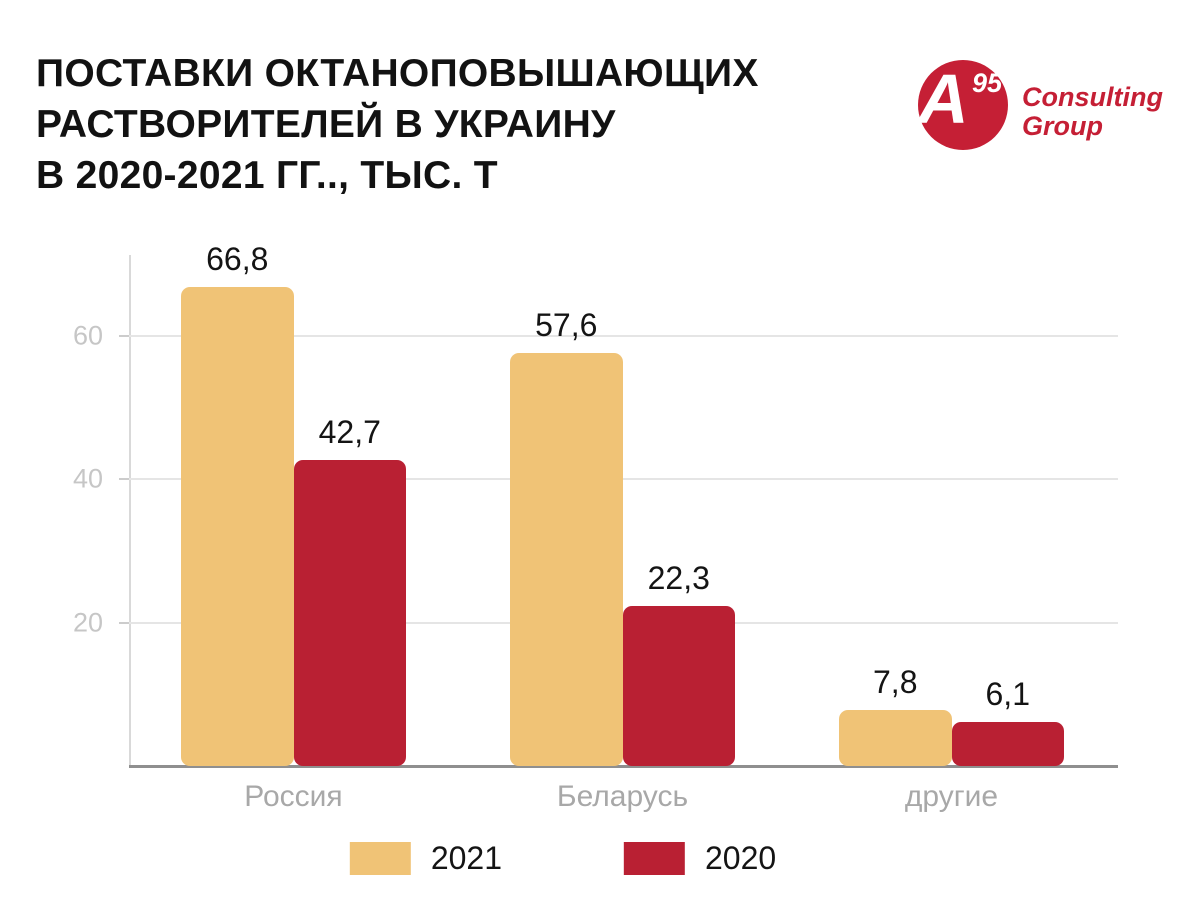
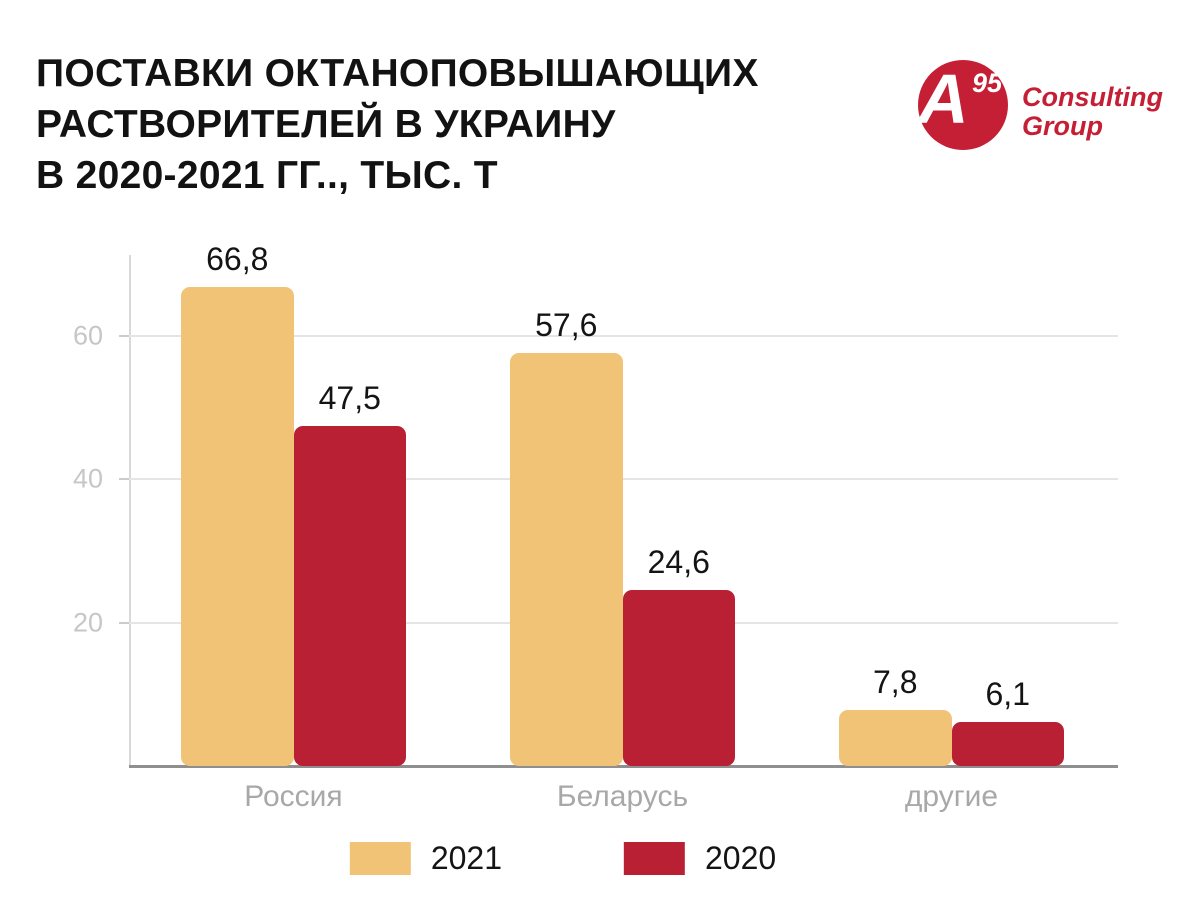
2020/Россия: 42,7 -> 47,5
2020/Беларусь: 22,3 -> 24,6
